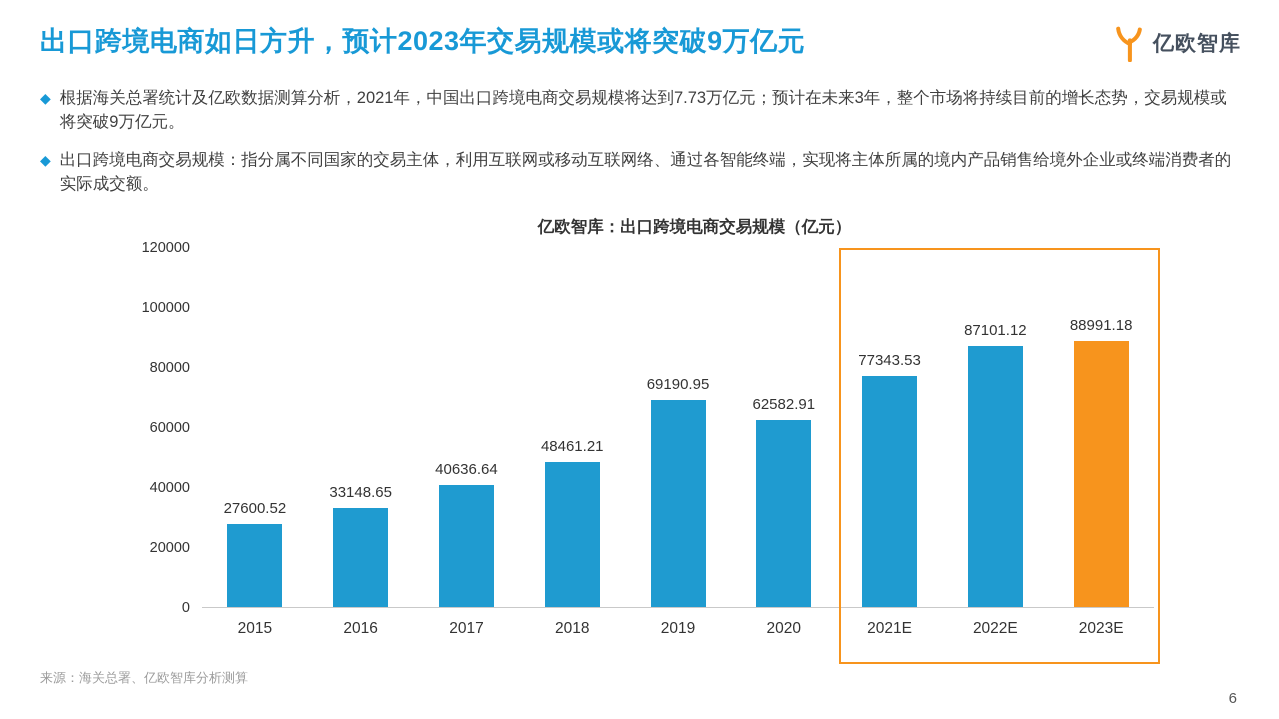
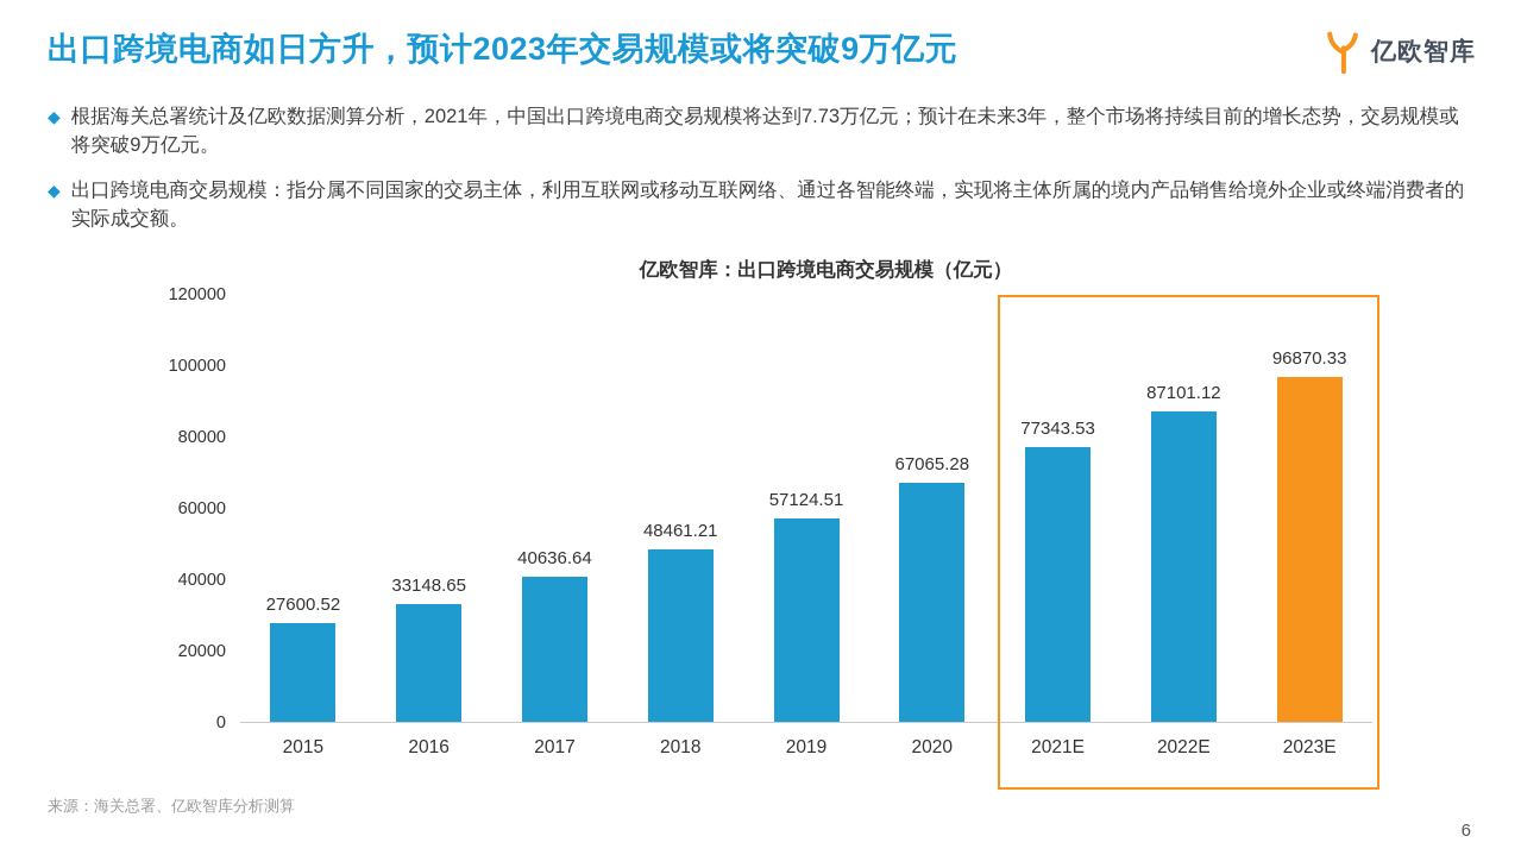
2019: 69190.95 -> 57124.51
2020: 62582.91 -> 67065.28
2023E: 88991.18 -> 96870.33
